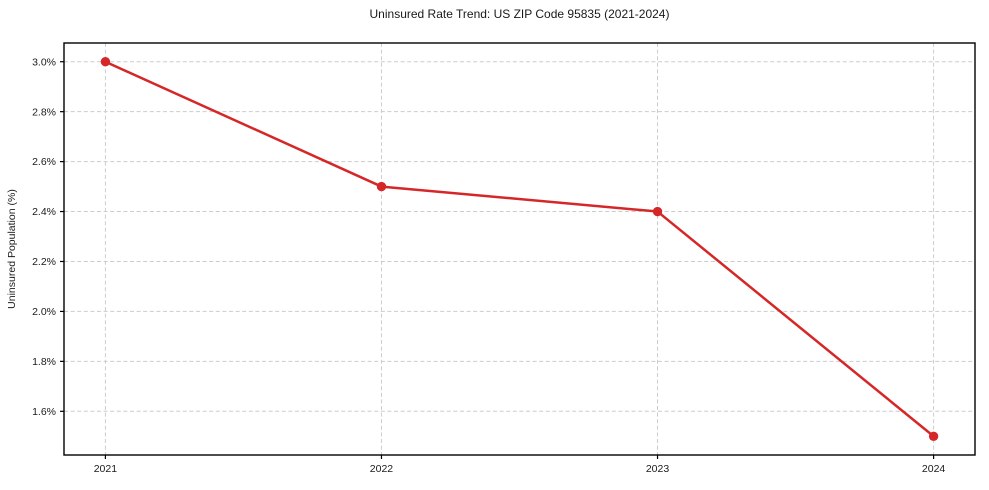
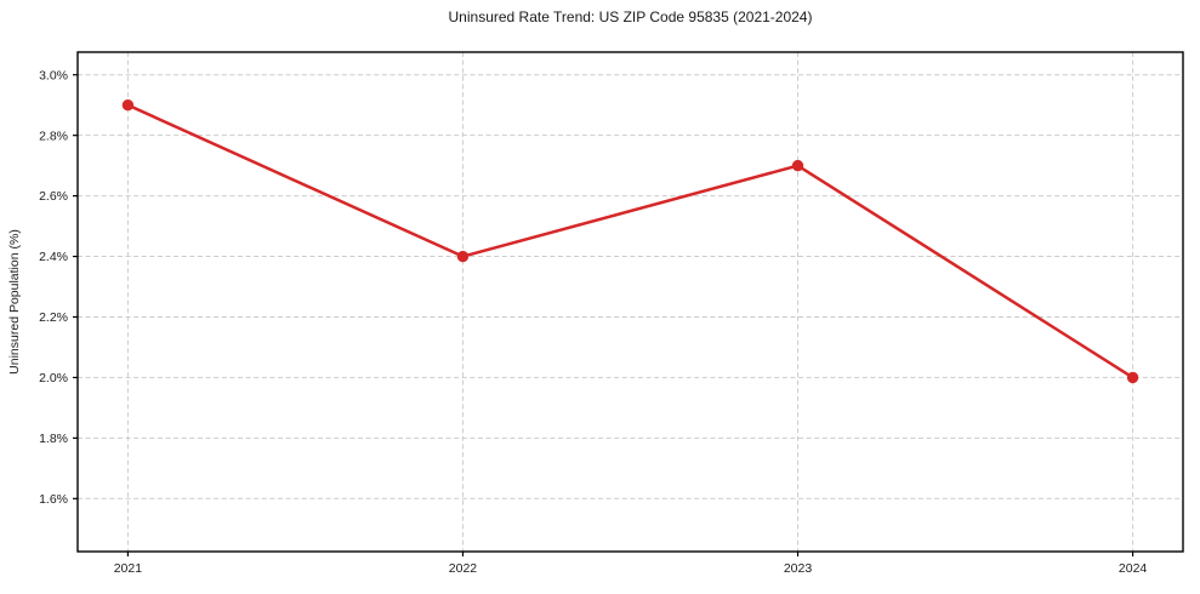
2021: 3.0% -> 2.9%
2022: 2.5% -> 2.4%
2023: 2.4% -> 2.7%
2024: 1.5% -> 2.0%
